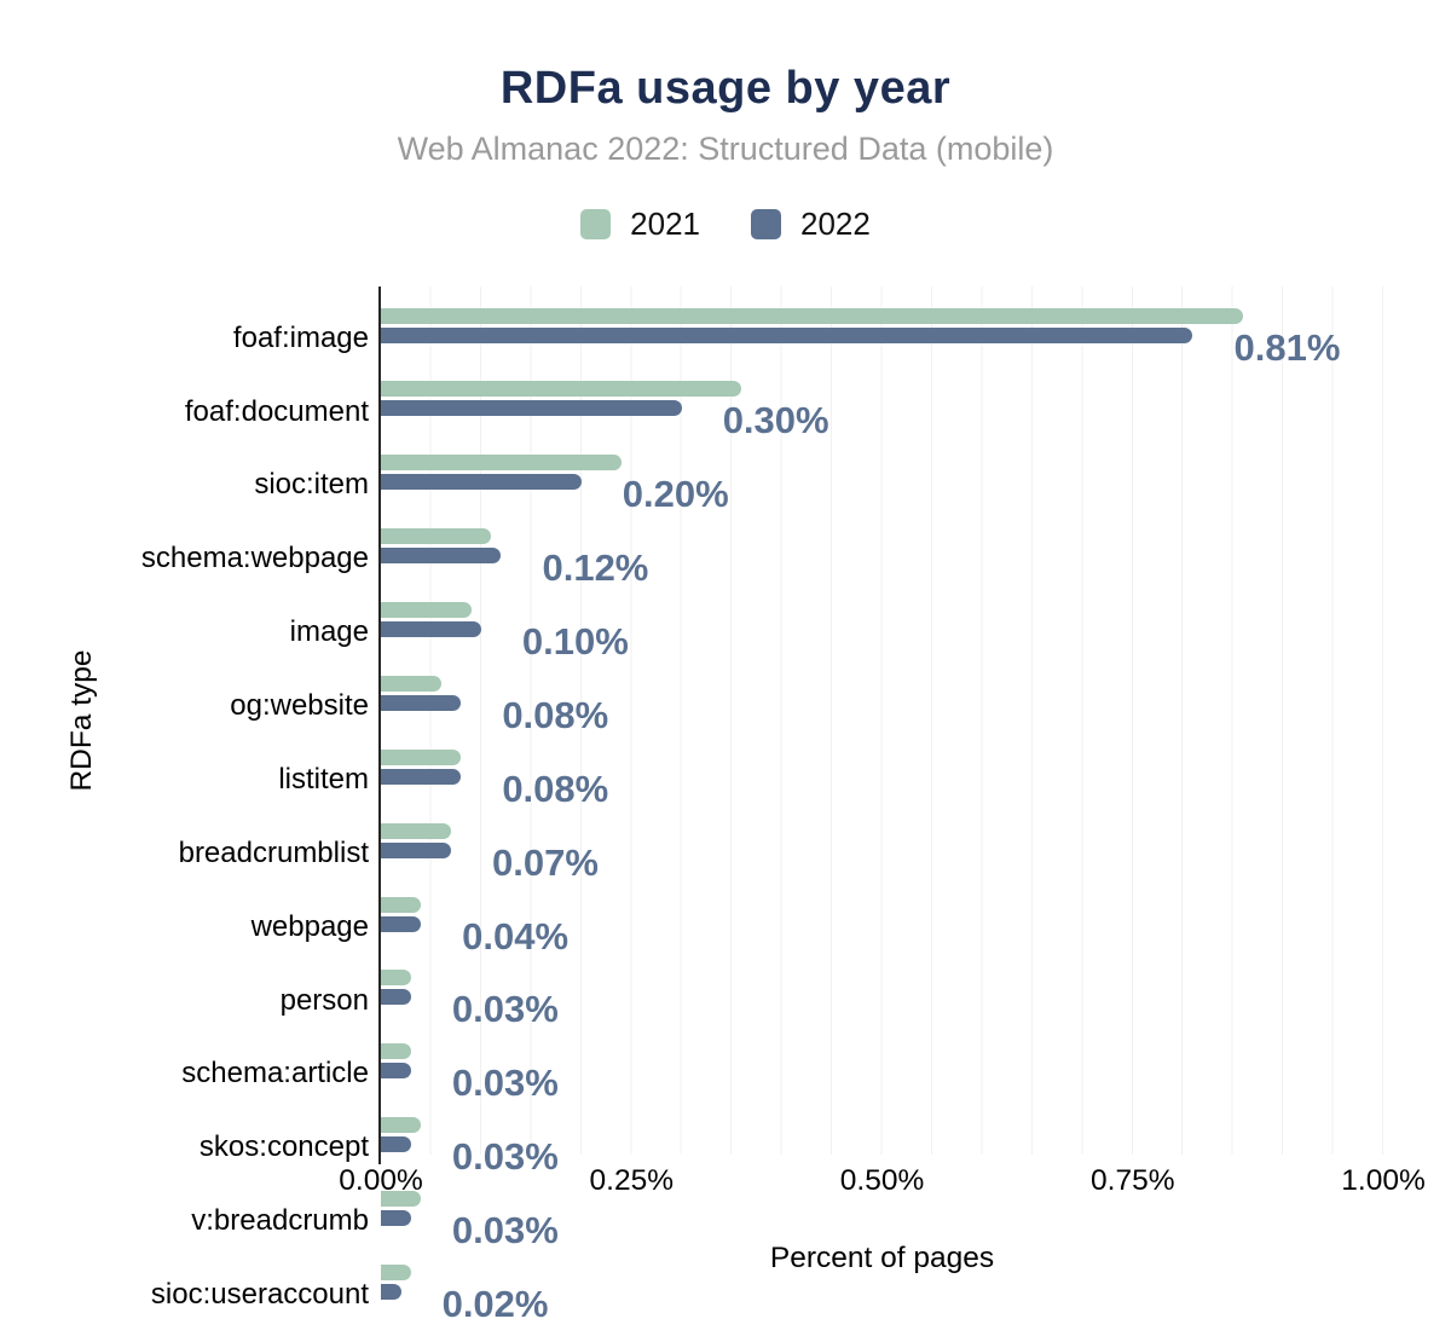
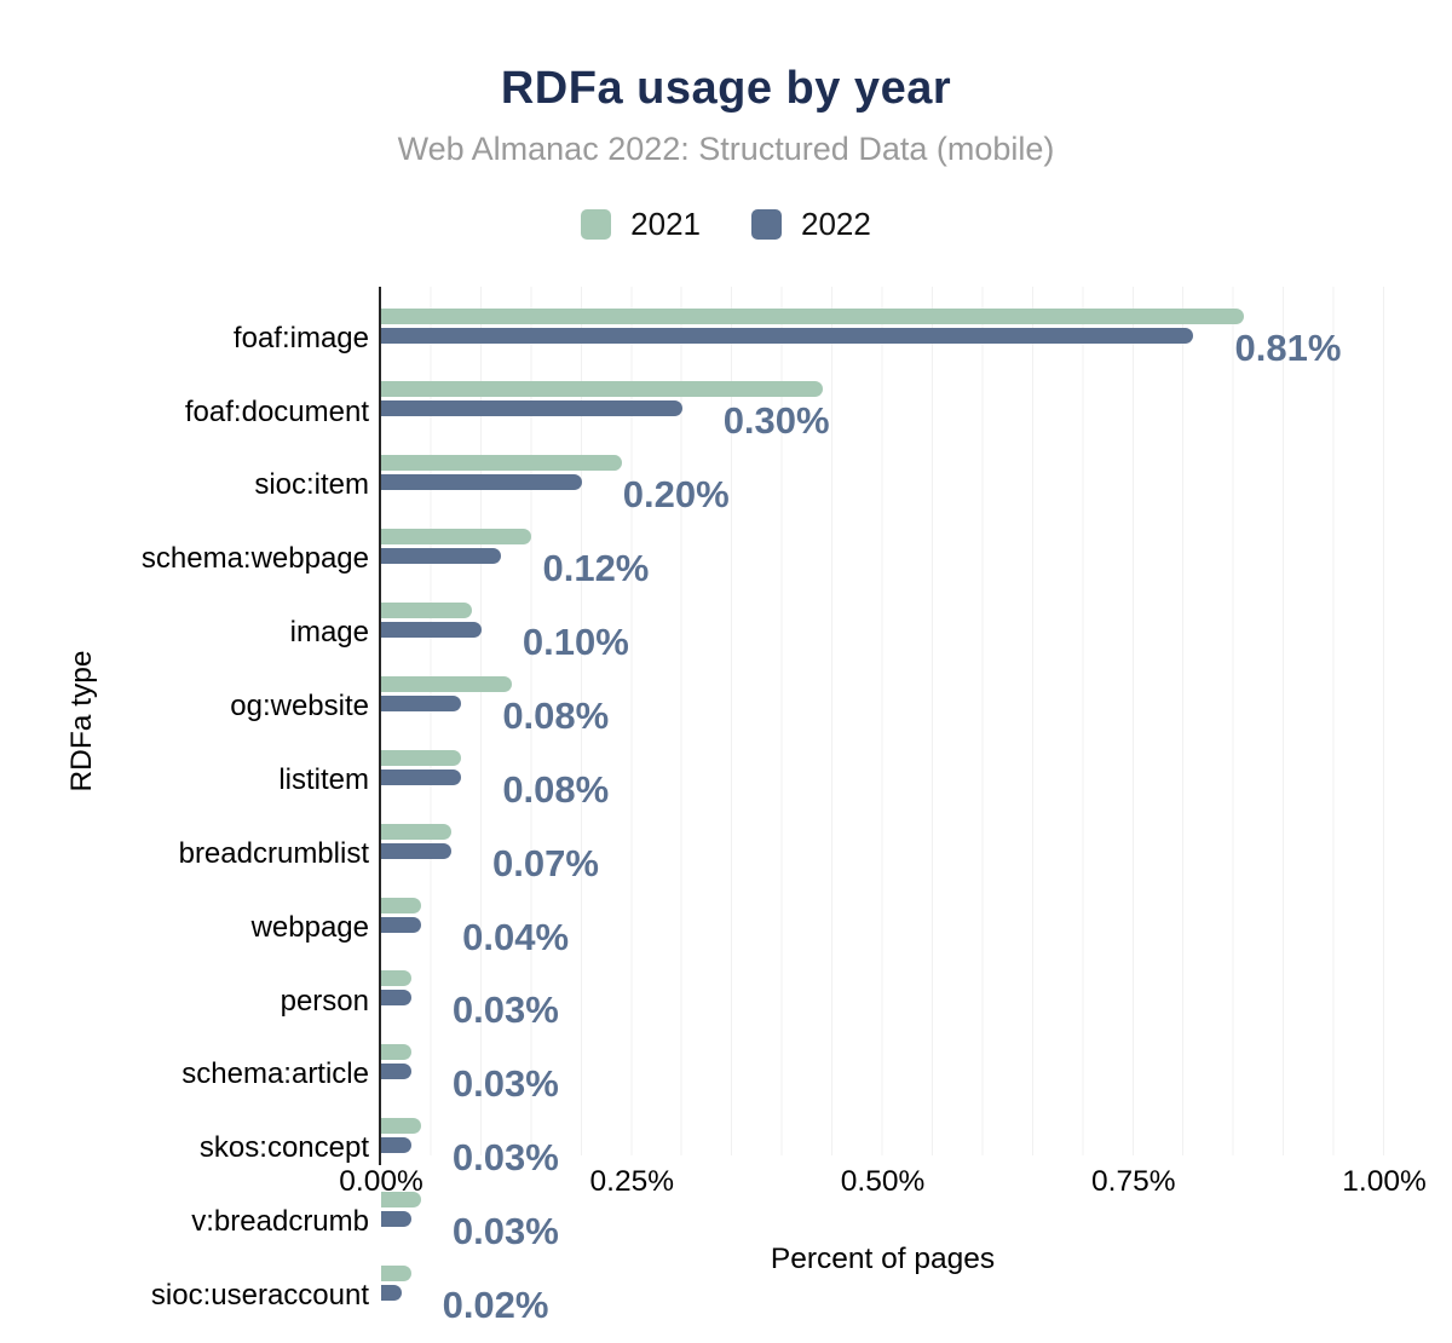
2021/foaf:document: 0.36% -> 0.44%
2021/schema:webpage: 0.11% -> 0.15%
2021/og:website: 0.06% -> 0.13%
